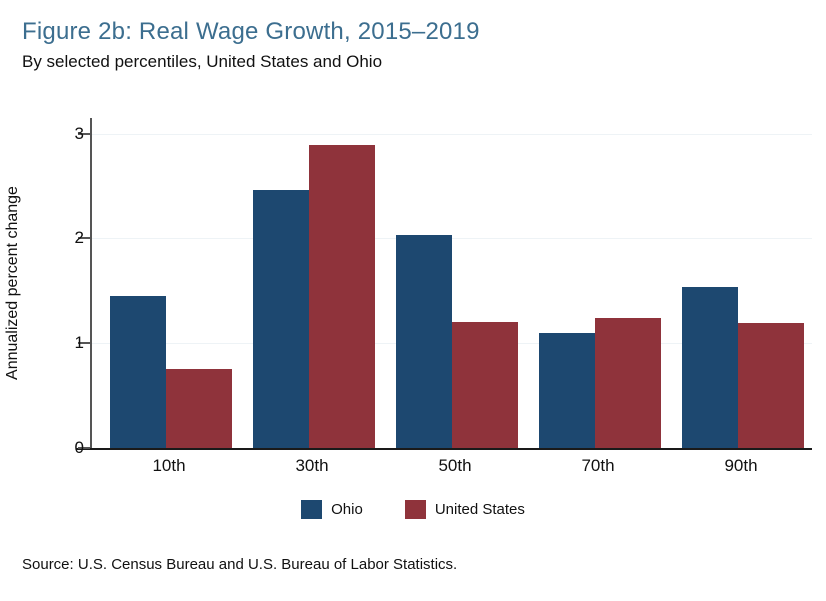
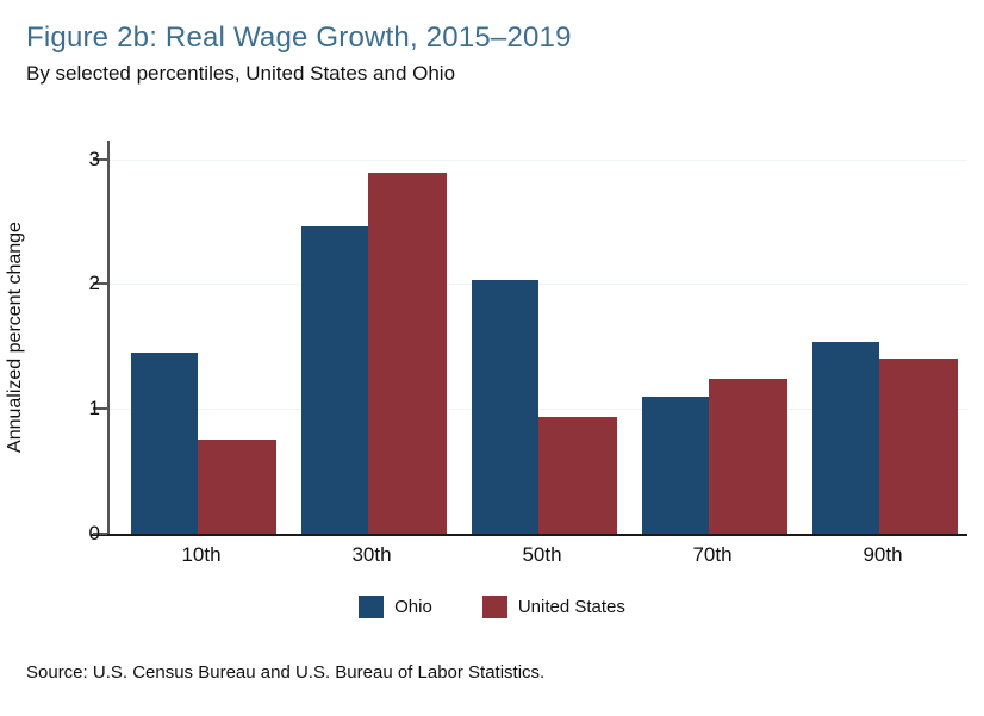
United States/50th: 1.20 -> 0.94
United States/90th: 1.19 -> 1.40
